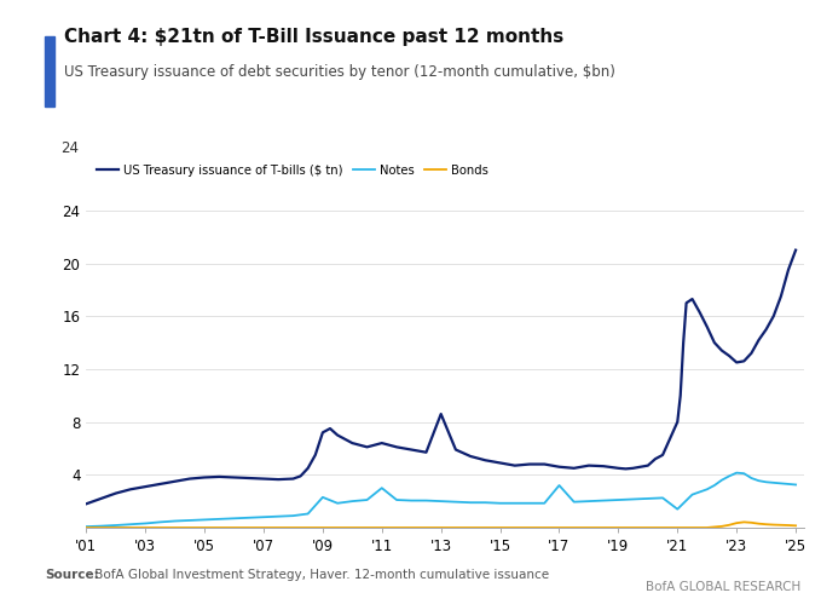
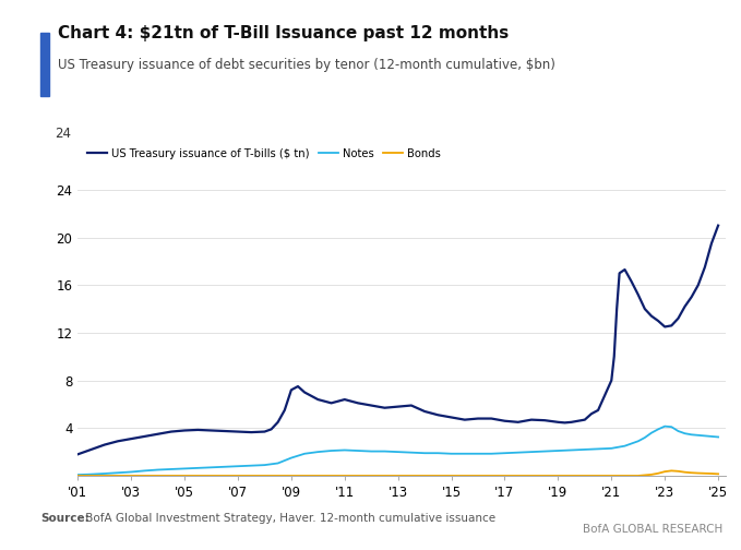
Notes/'09: 2.3 -> 1.5
Notes/'11: 3.0 -> 2.1
US Treasury issuance of T-bills ($ tn)/'13: 8.6 -> 5.8
Notes/'17: 3.2 -> 1.9
Notes/'21: 1.4 -> 2.3
